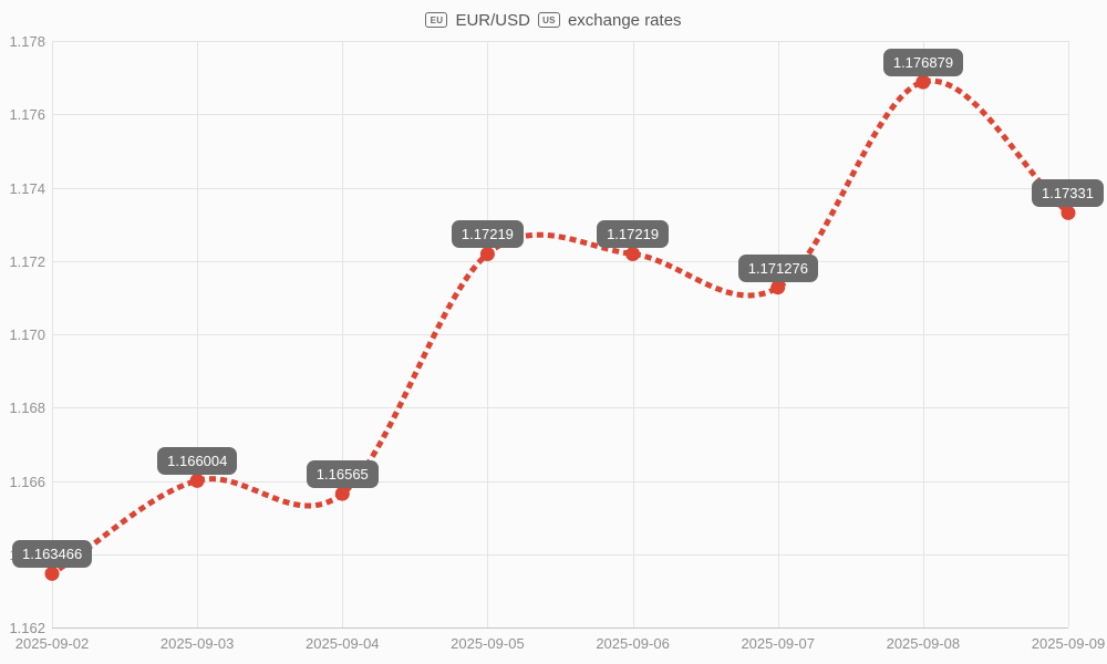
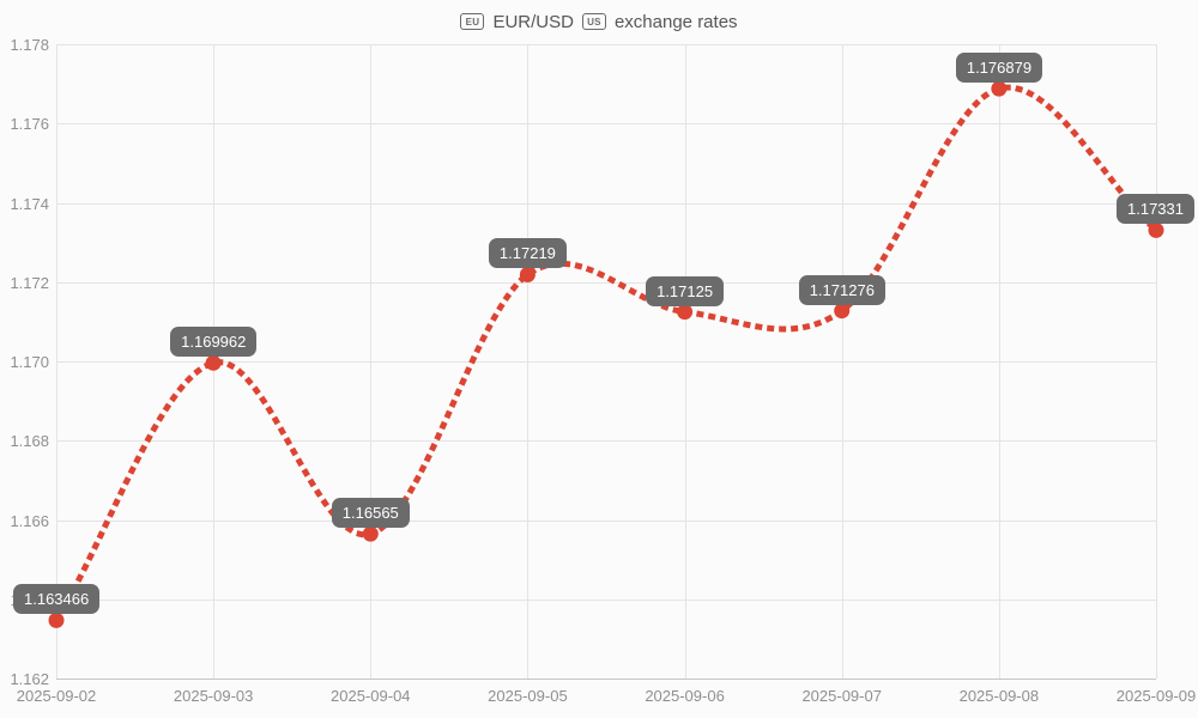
2025-09-03: 1.166004 -> 1.169962
2025-09-06: 1.17219 -> 1.17125
